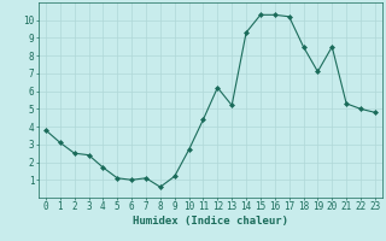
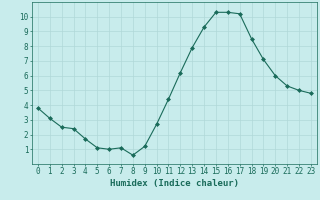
13: 5.2 -> 7.9
20: 8.5 -> 6.0
